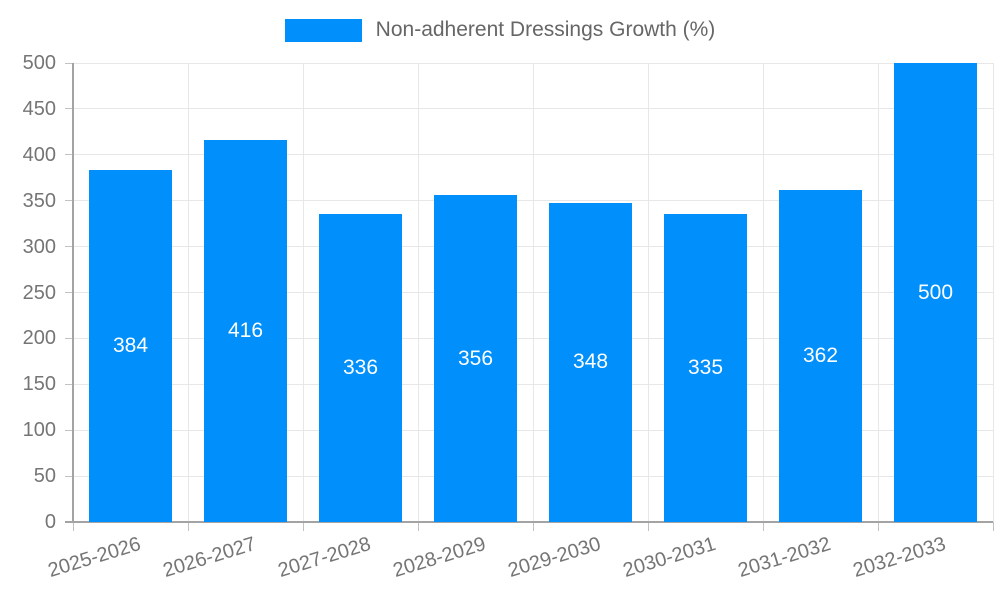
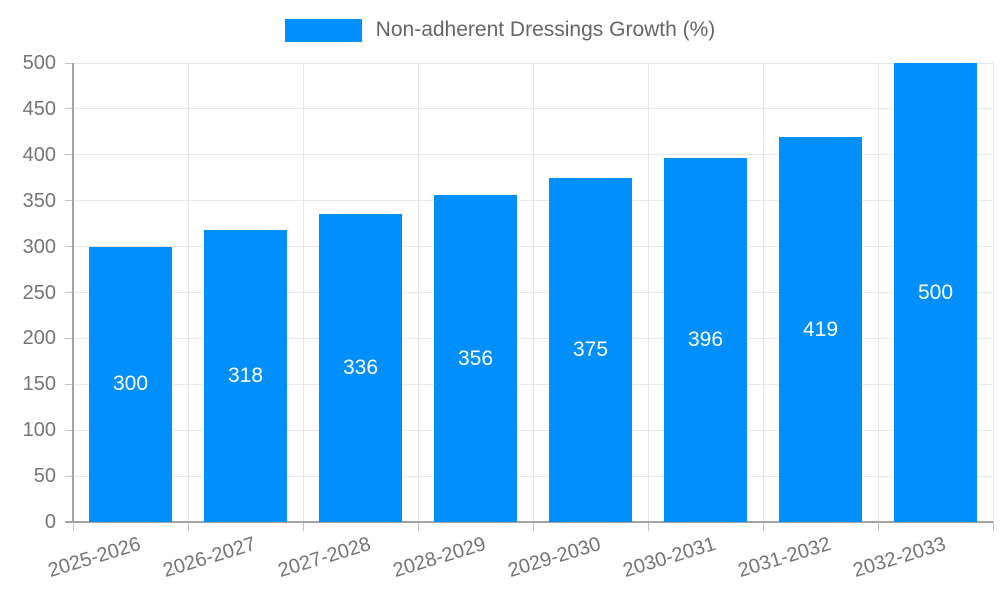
2025-2026: 384 -> 300
2026-2027: 416 -> 318
2029-2030: 348 -> 375
2030-2031: 335 -> 396
2031-2032: 362 -> 419
